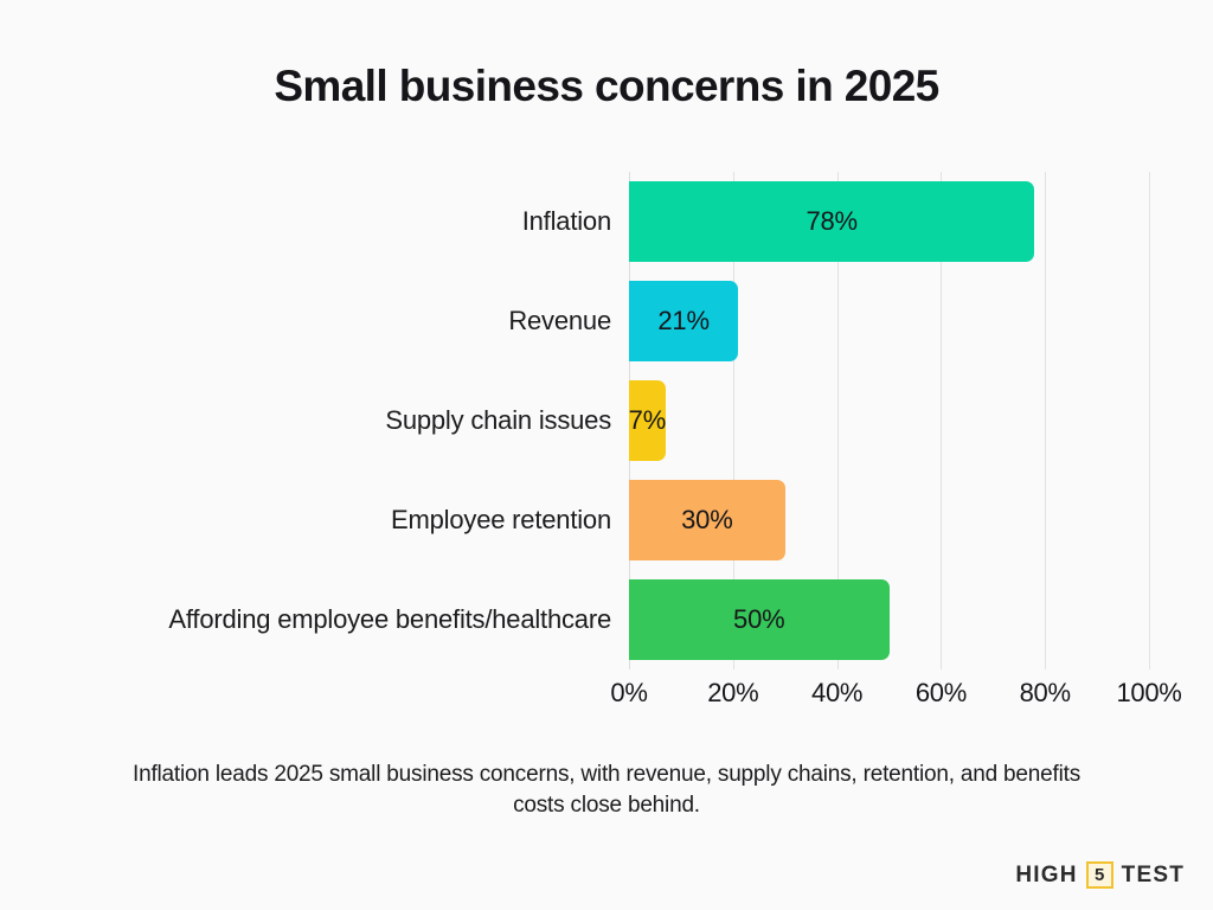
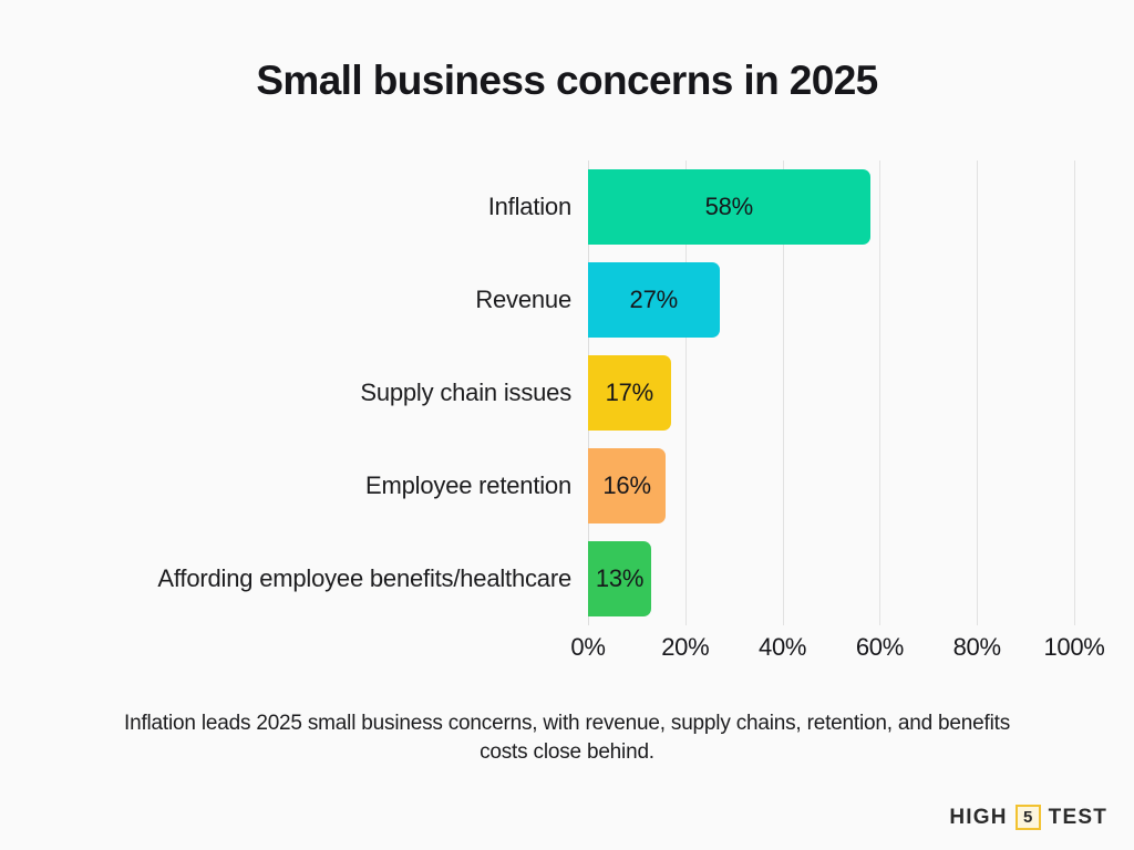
Inflation: 78% -> 58%
Revenue: 21% -> 27%
Supply chain issues: 7% -> 17%
Employee retention: 30% -> 16%
Affording employee benefits/healthcare: 50% -> 13%
